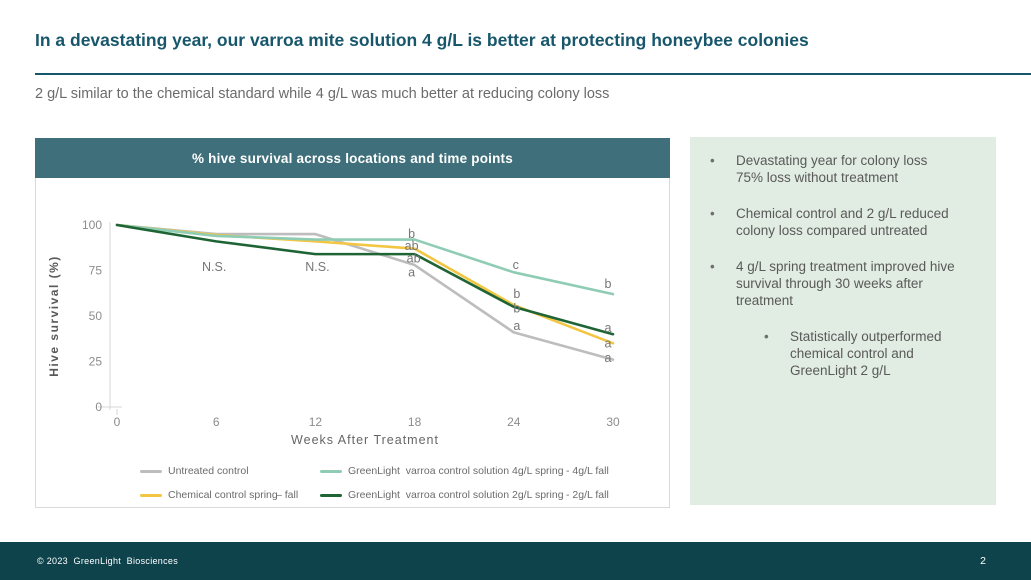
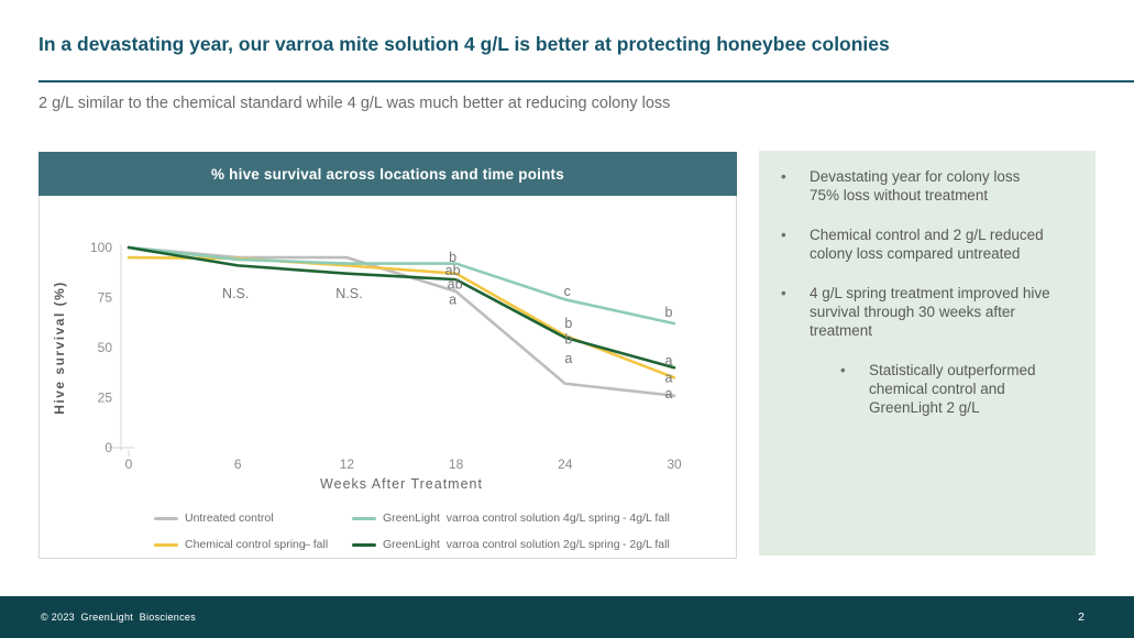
Chemical control spring/0: 100 -> 95
GreenLight varroa control solution 2g/L spring/12: 84 -> 87
Untreated control/24: 41 -> 32
